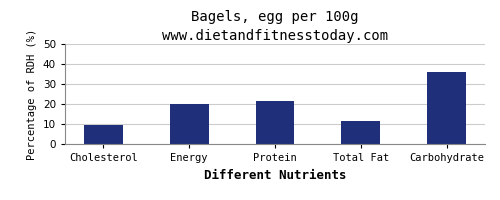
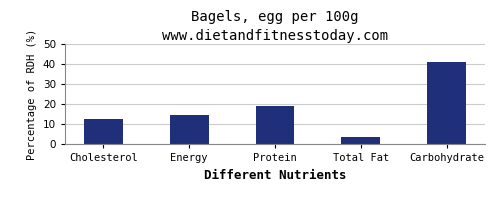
Cholesterol: 9.5 -> 12.5
Energy: 20.0 -> 14.5
Protein: 21.5 -> 19.0
Total Fat: 11.5 -> 3.5
Carbohydrate: 36.0 -> 41.0
